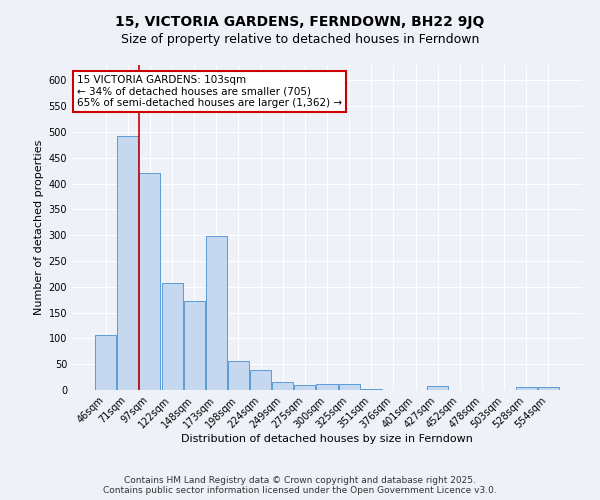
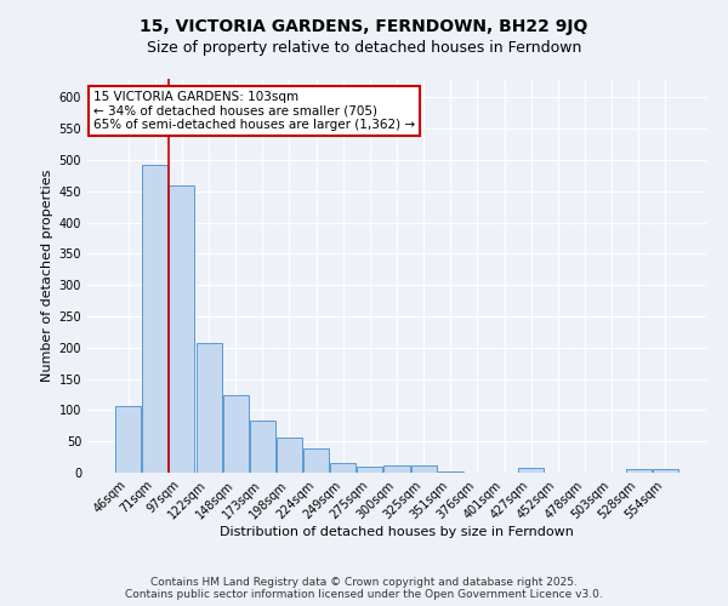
97sqm: 420 -> 460
148sqm: 172 -> 124
173sqm: 298 -> 84
